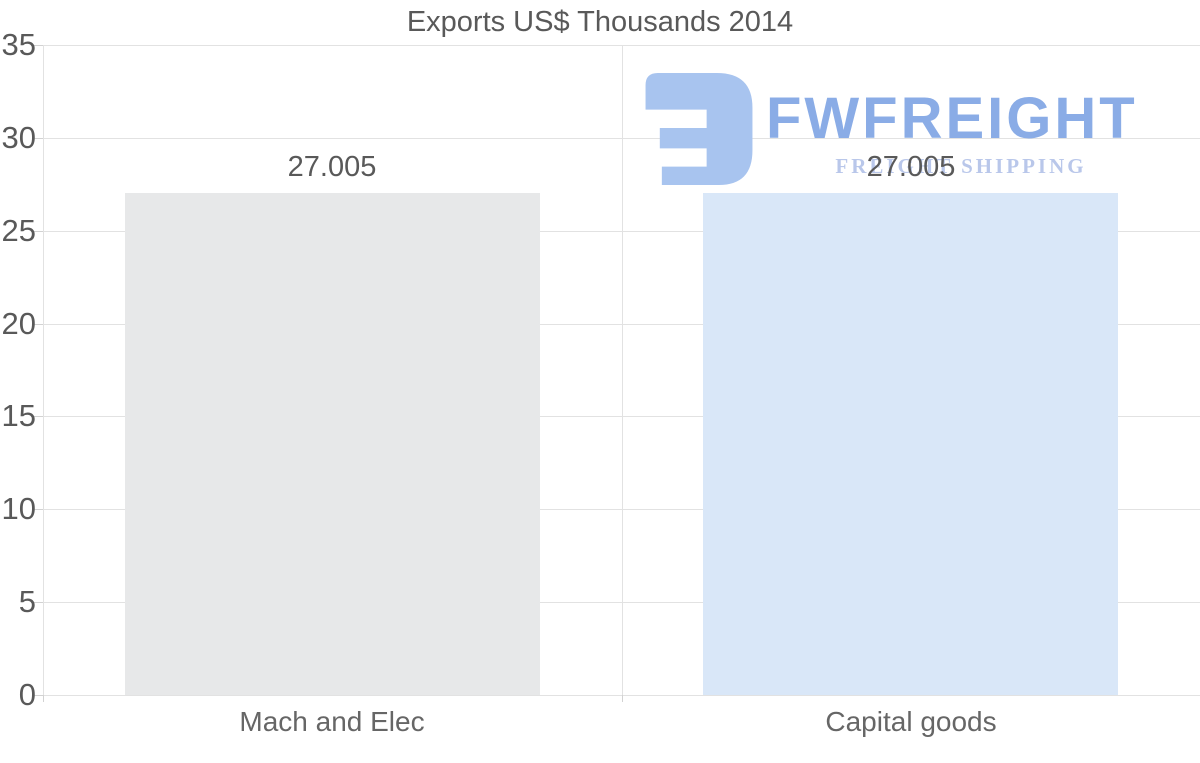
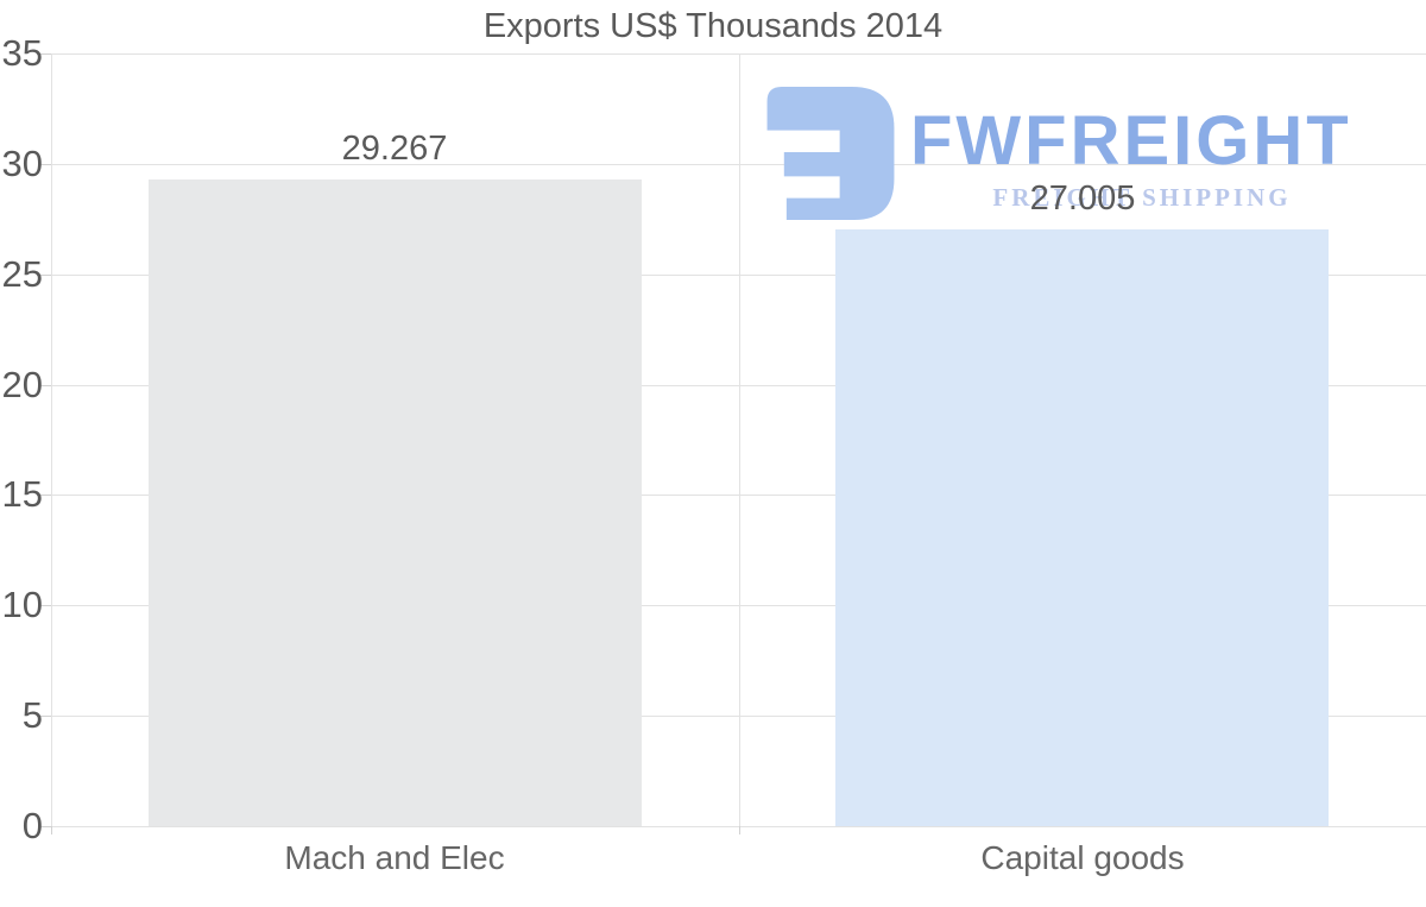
Mach and Elec: 27.005 -> 29.267
